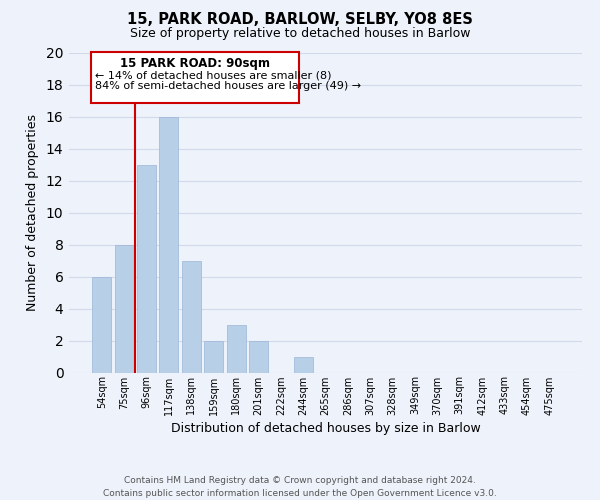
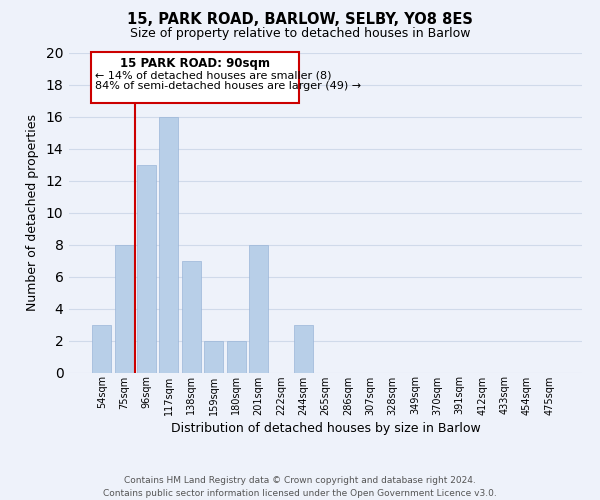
54sqm: 6 -> 3
180sqm: 3 -> 2
201sqm: 2 -> 8
244sqm: 1 -> 3
